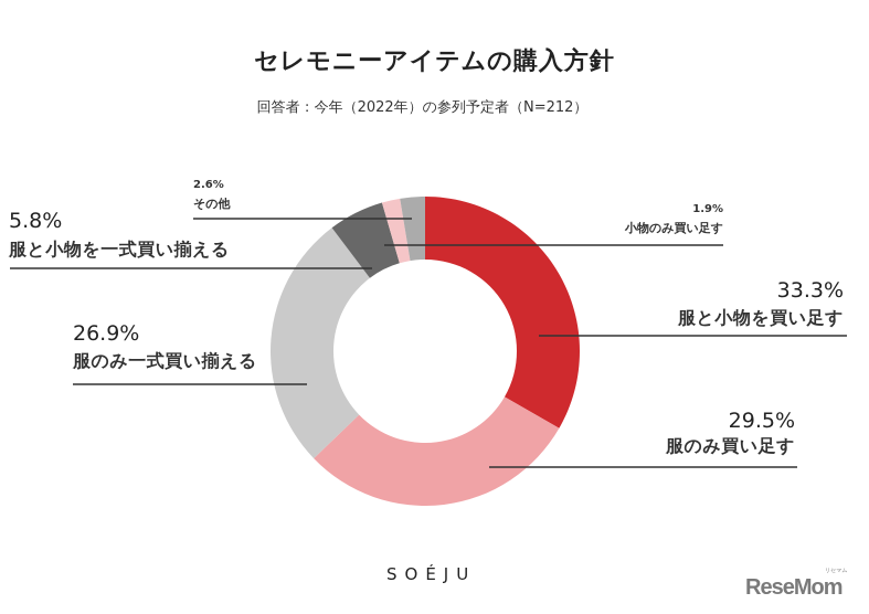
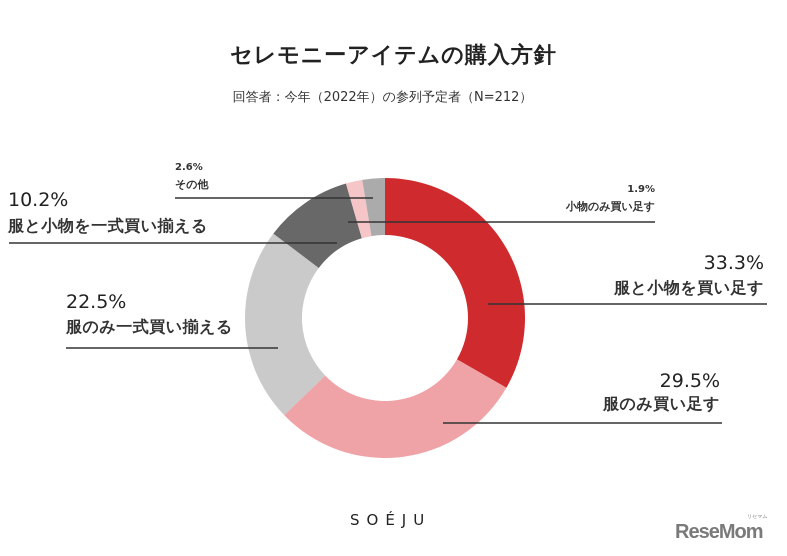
服のみ一式買い揃える: 26.9% -> 22.5%
服と小物を一式買い揃える: 5.8% -> 10.2%
